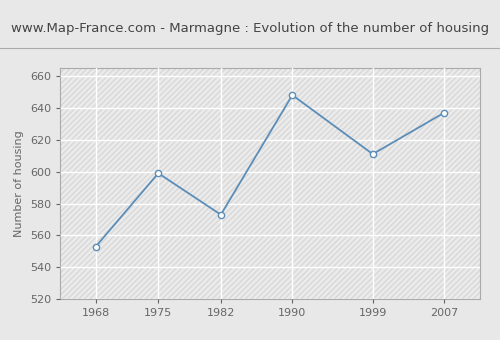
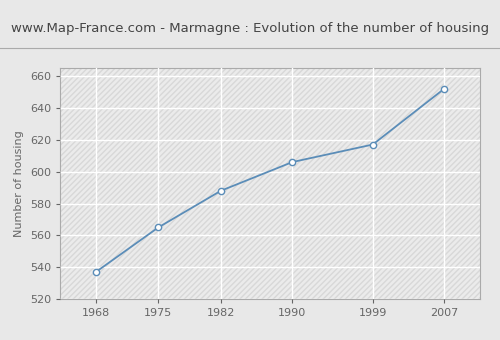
1968: 553 -> 537
1975: 599 -> 565
1982: 573 -> 588
1990: 648 -> 606
1999: 611 -> 617
2007: 637 -> 652
